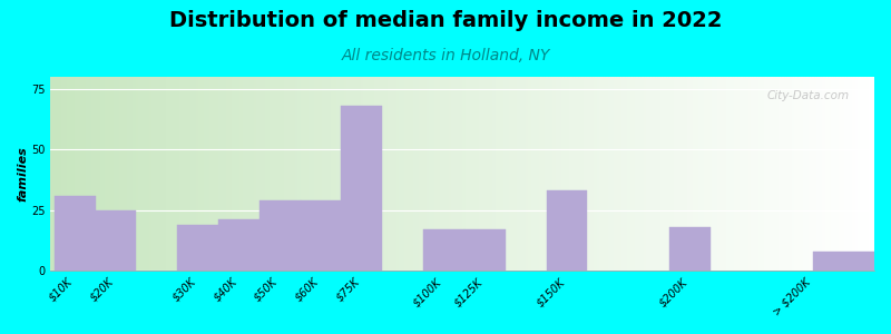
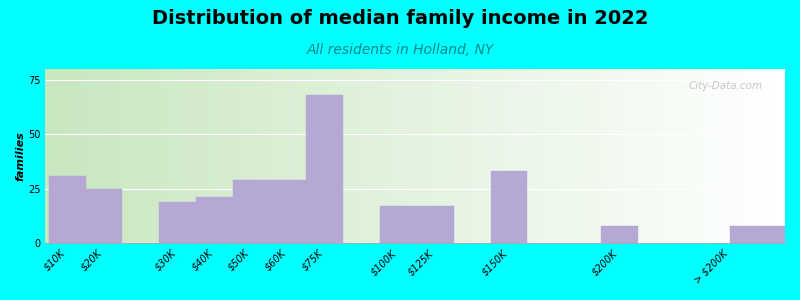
$200K: 18 -> 8
